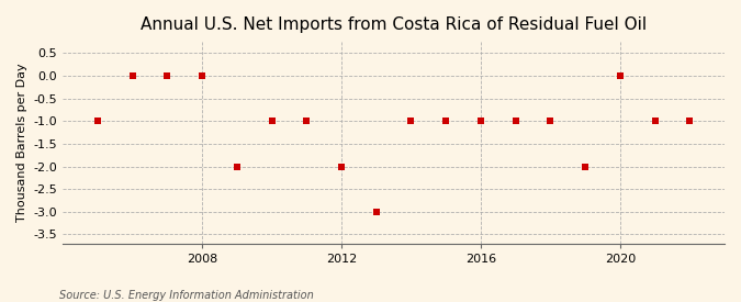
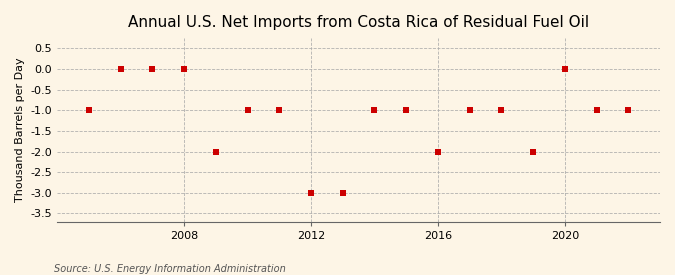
2012: -2 -> -3
2016: -1 -> -2
